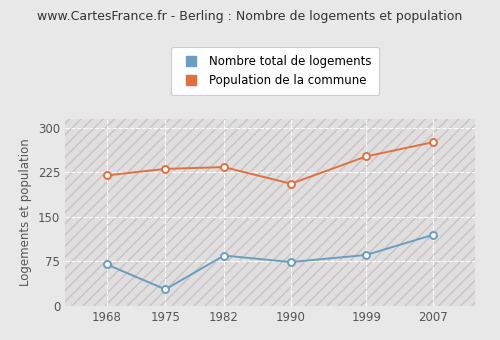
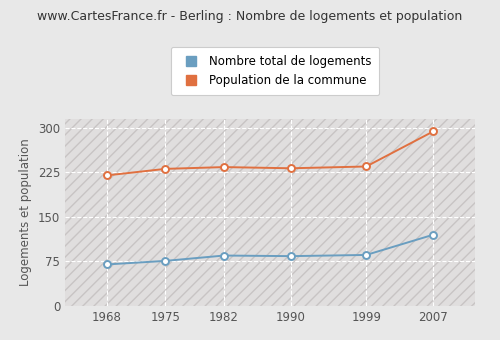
Nombre total de logements/1975: 28 -> 76
Nombre total de logements/1990: 74 -> 84
Population de la commune/1990: 206 -> 232
Population de la commune/1999: 252 -> 235
Population de la commune/2007: 276 -> 294
